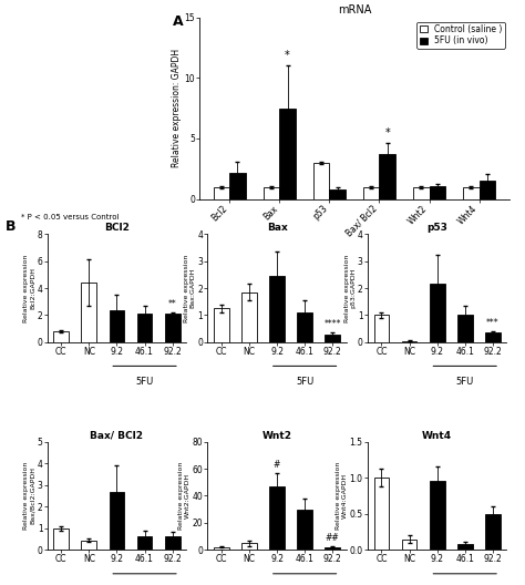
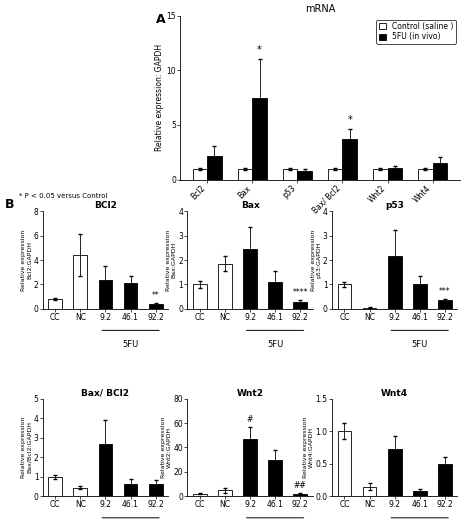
mRNA/Control (saline )/p53: 3 -> 1
BCl2/92.2: 2.1 -> 0.4
Bax/CC: 1.25 -> 1.00
Wnt4/9.2: 0.96 -> 0.72
